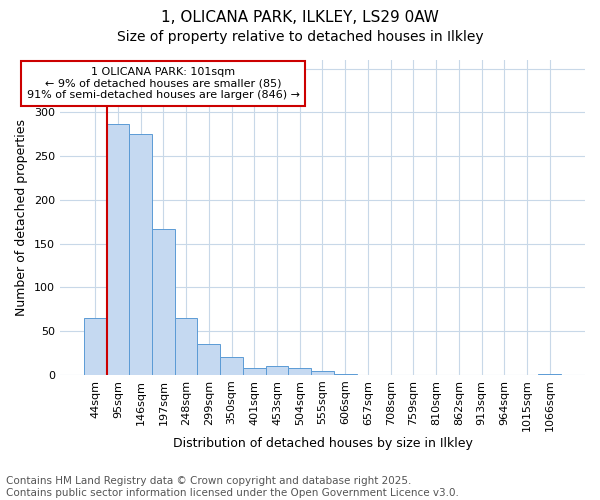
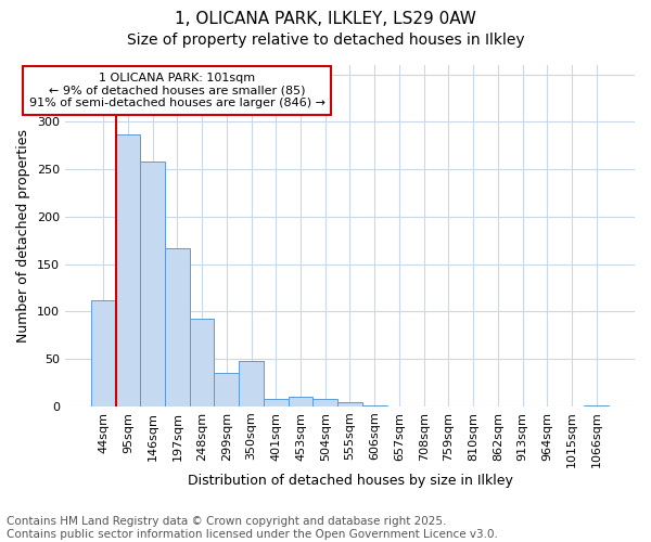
44sqm: 65 -> 112
146sqm: 275 -> 258
248sqm: 65 -> 92
350sqm: 20 -> 48
